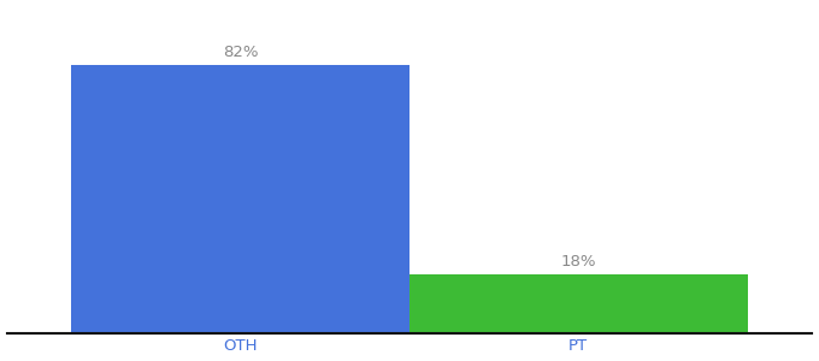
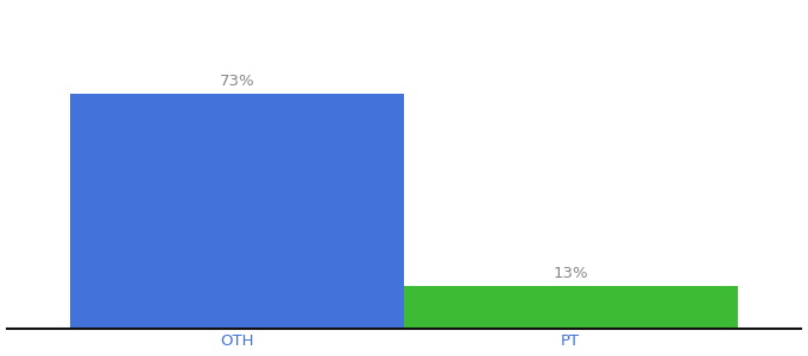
OTH: 82% -> 73%
PT: 18% -> 13%
